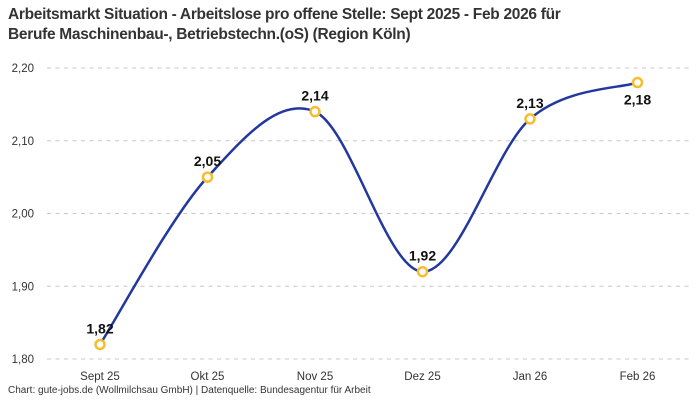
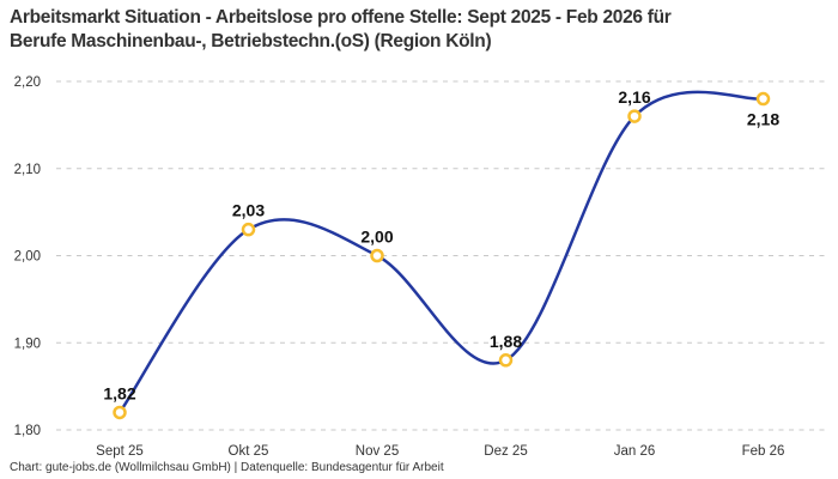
Okt 25: 2,05 -> 2,03
Nov 25: 2,14 -> 2,00
Dez 25: 1,92 -> 1,88
Jan 26: 2,13 -> 2,16
